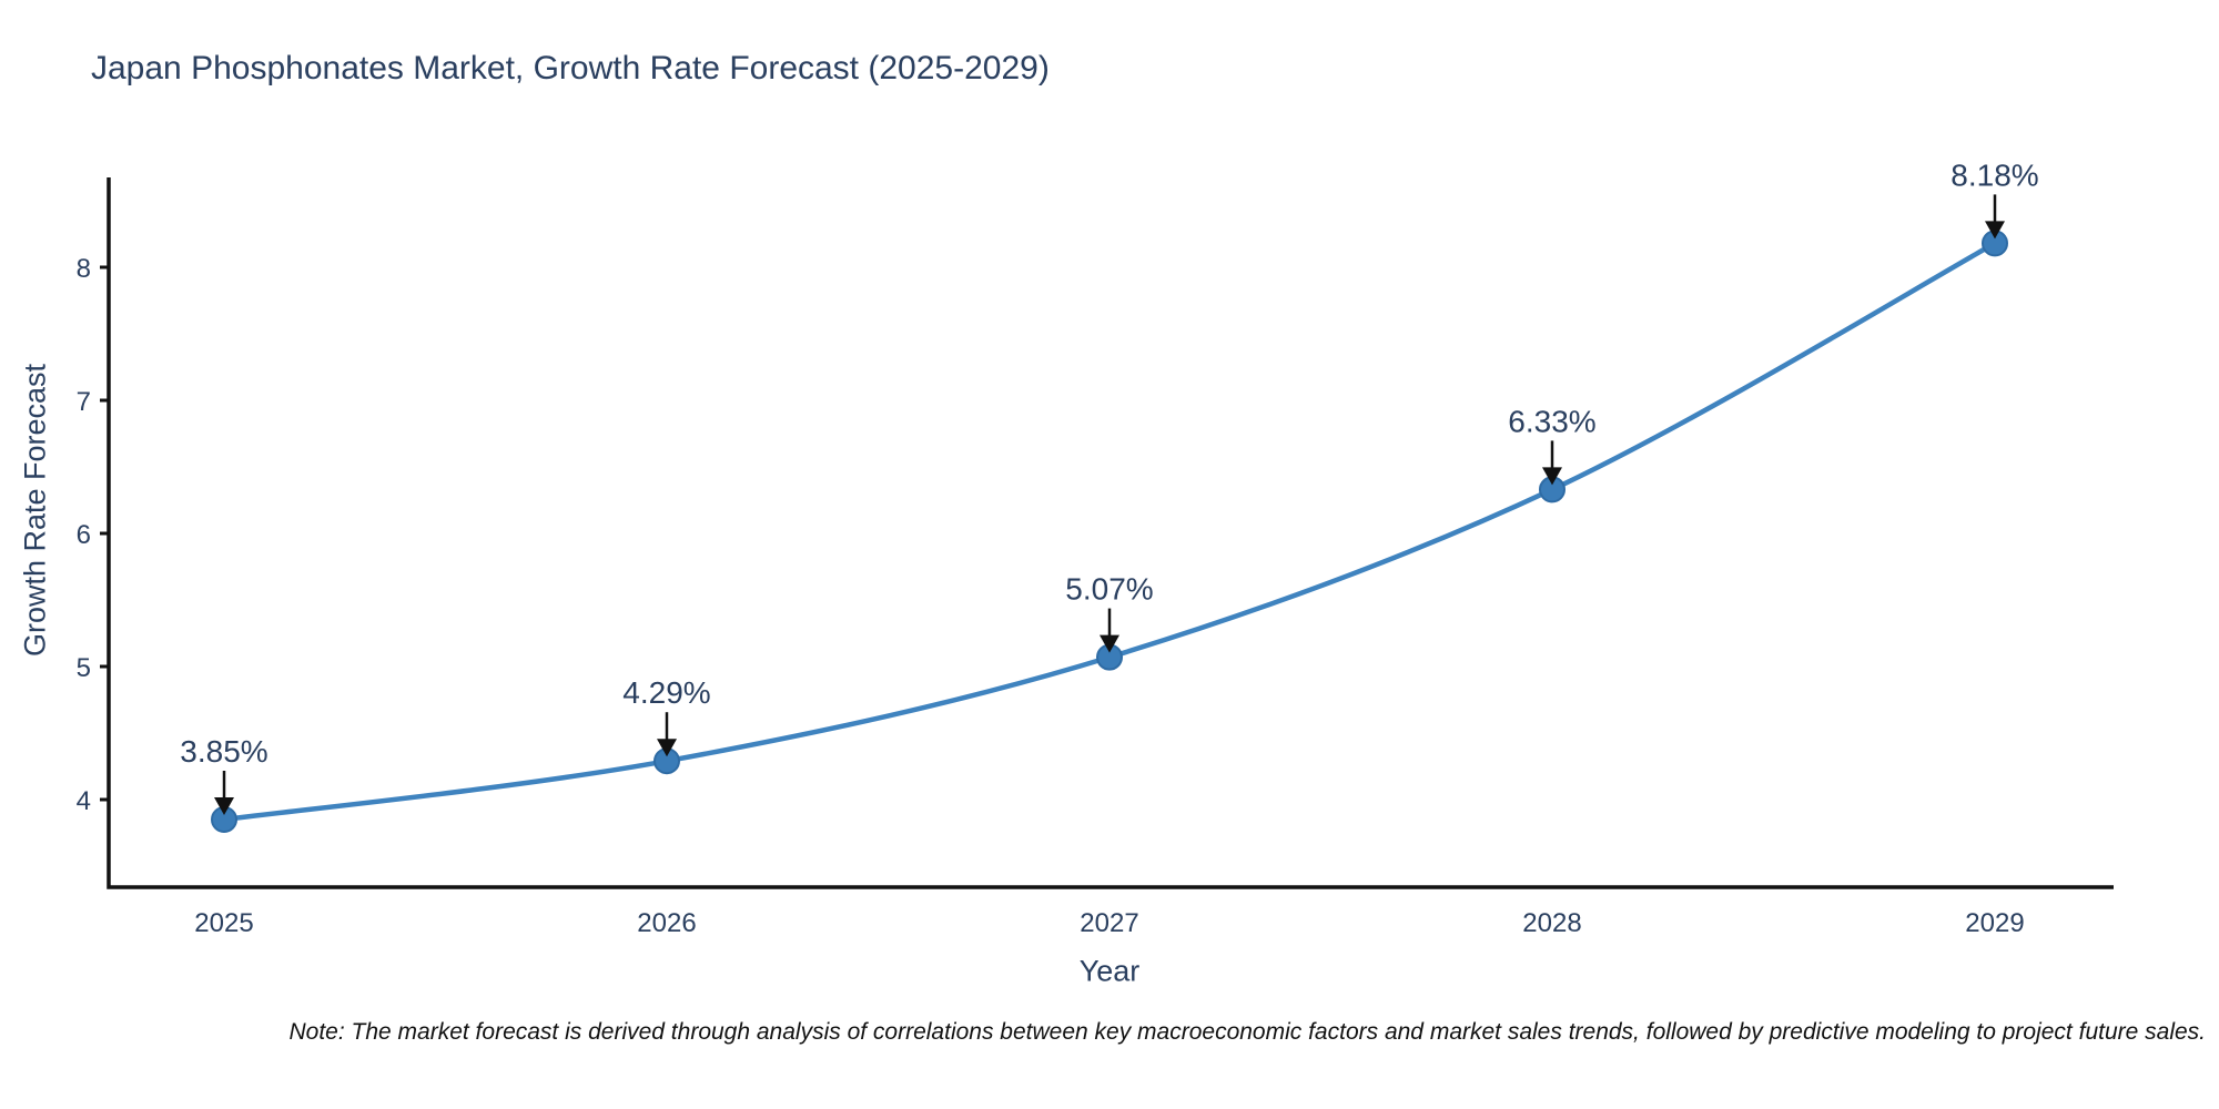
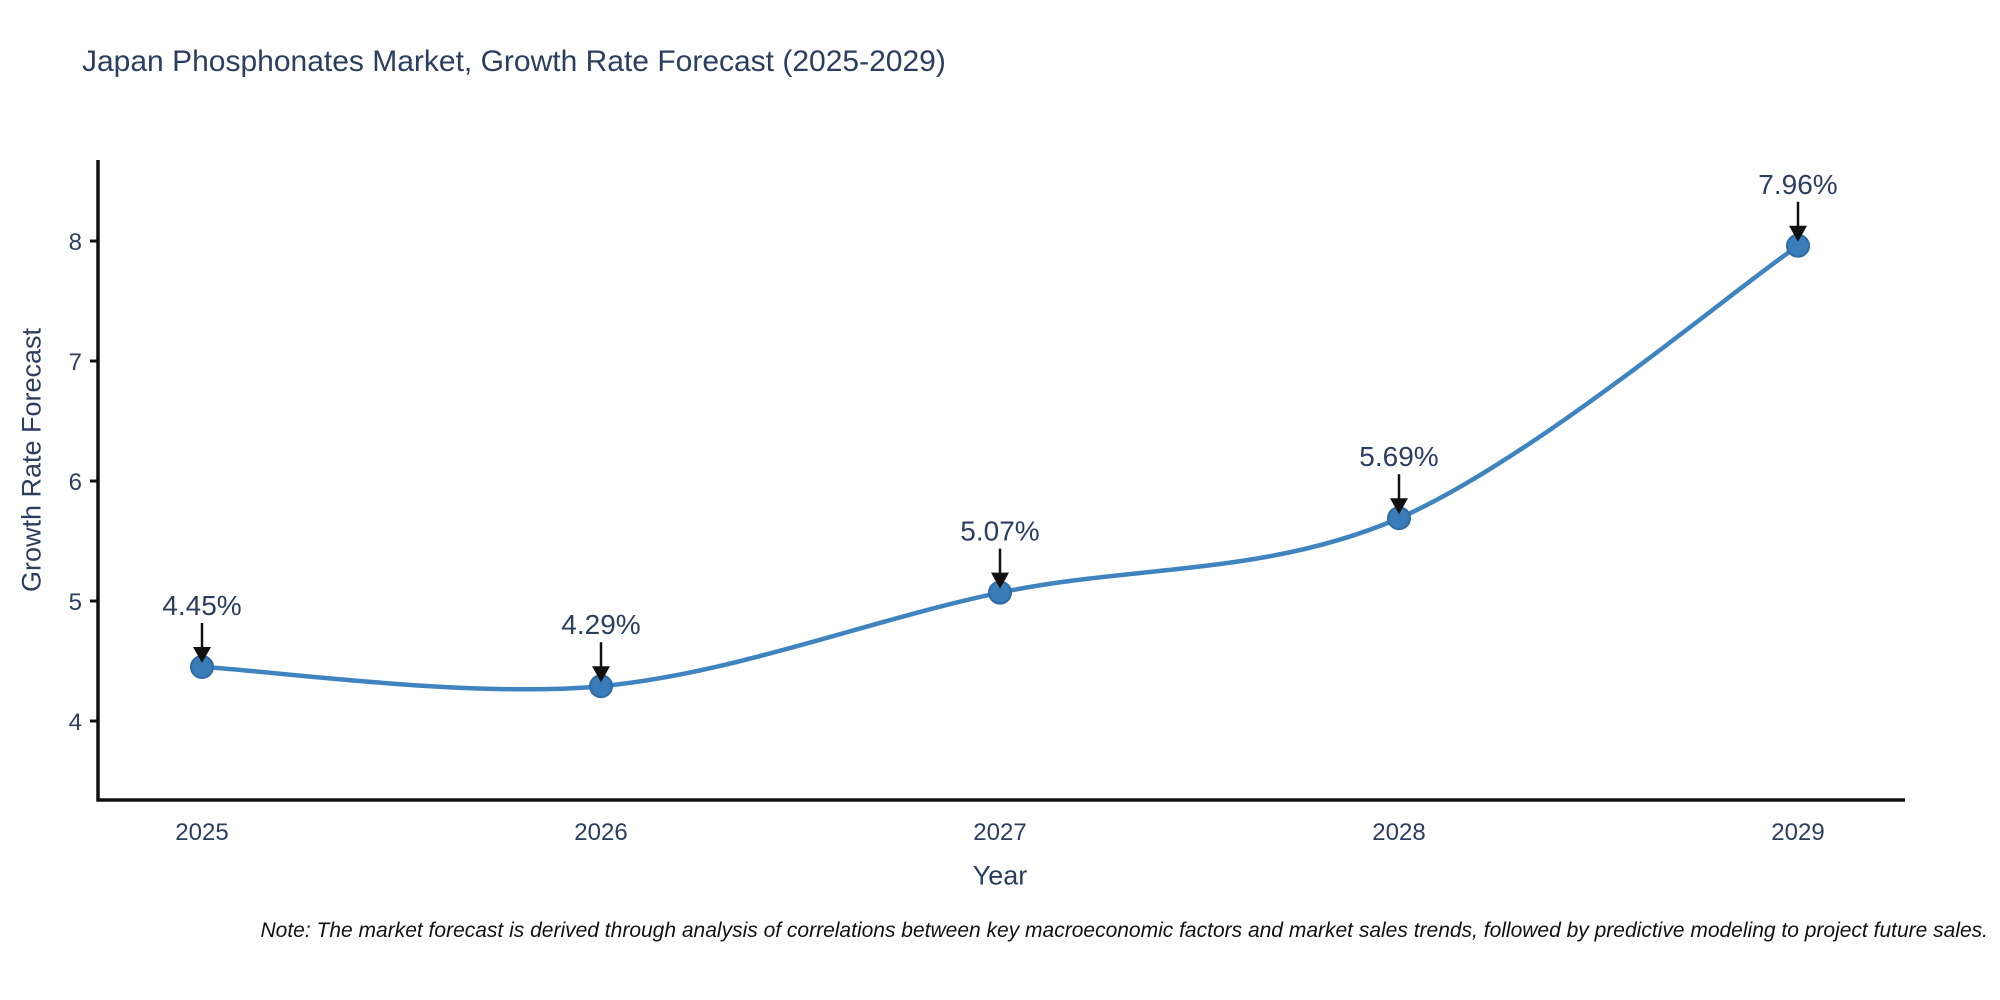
2025: 3.85% -> 4.45%
2028: 6.33% -> 5.69%
2029: 8.18% -> 7.96%
